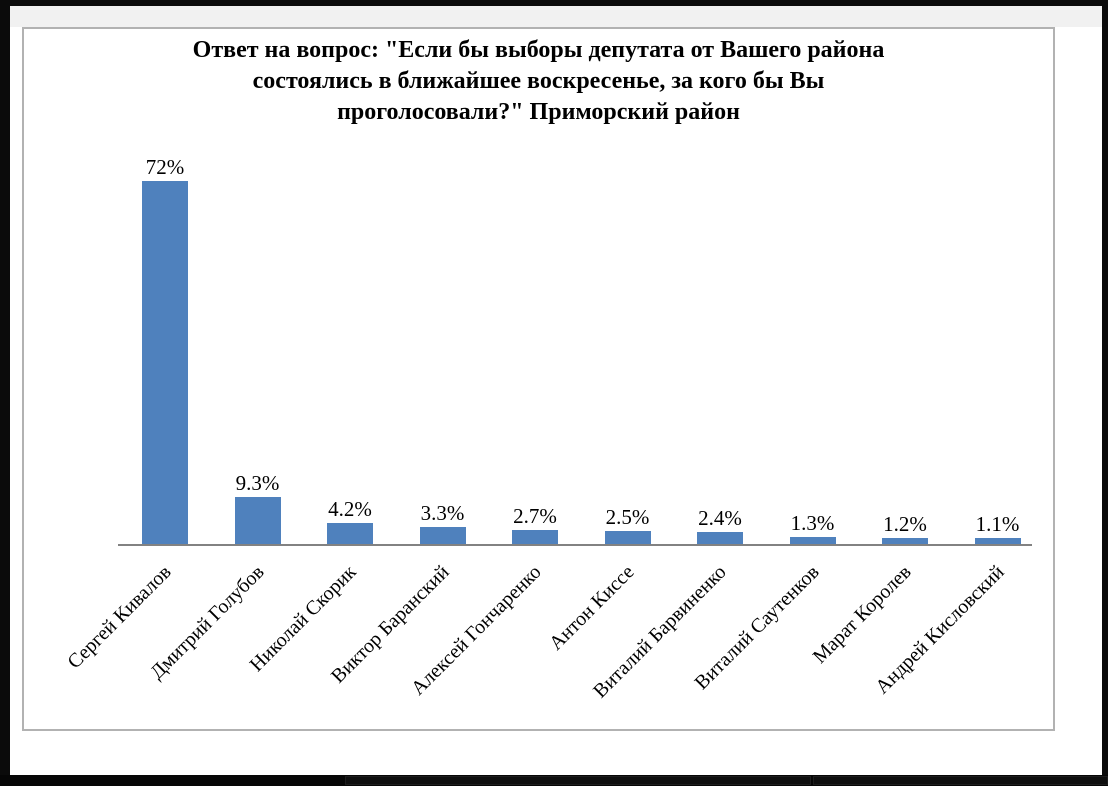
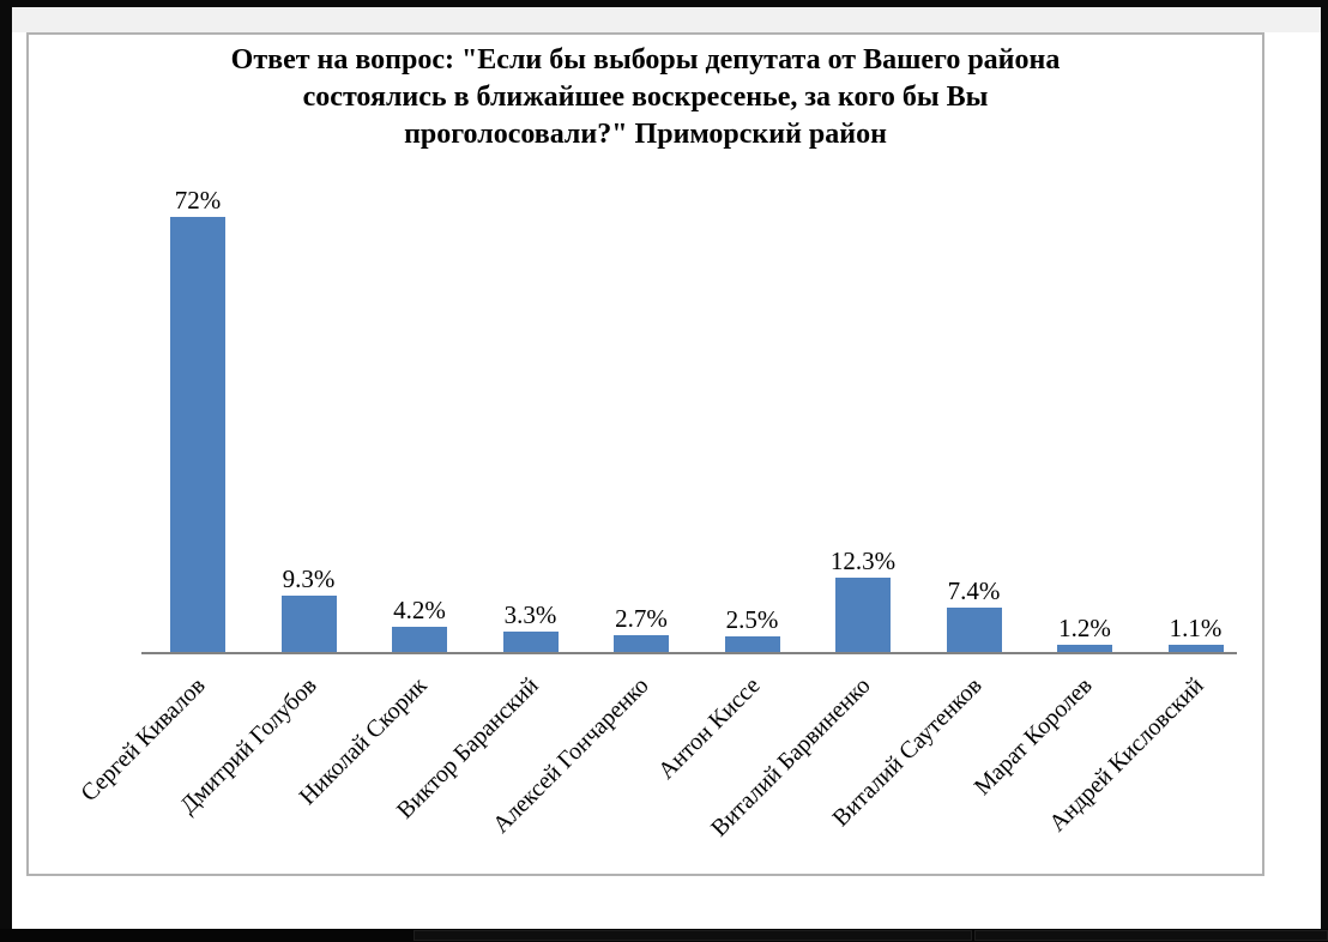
Виталий Барвиненко: 2.4% -> 12.3%
Виталий Саутенков: 1.3% -> 7.4%
